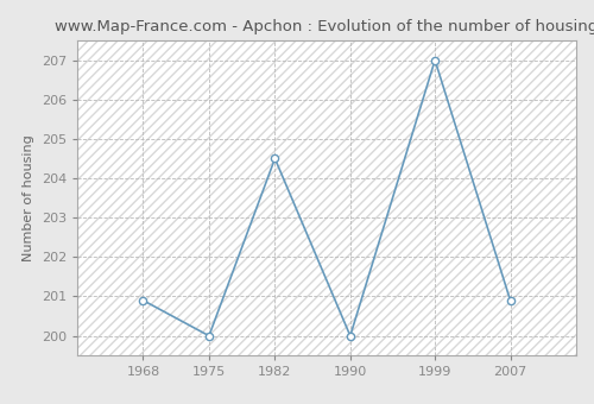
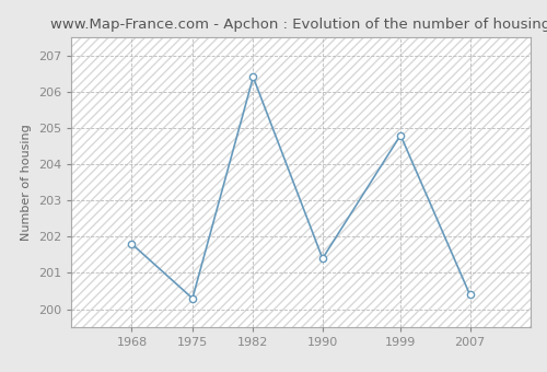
1968: 200.9 -> 201.8
1975: 200.0 -> 200.3
1982: 204.5 -> 206.4
1990: 200.0 -> 201.4
1999: 207.0 -> 204.8
2007: 200.9 -> 200.4
